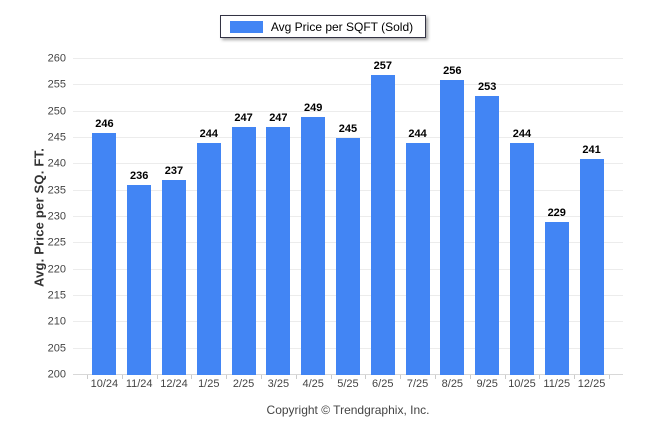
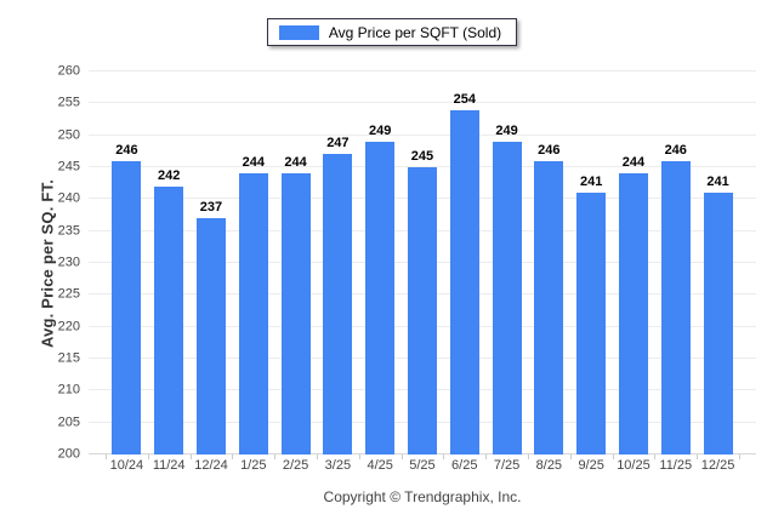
11/24: 236 -> 242
2/25: 247 -> 244
6/25: 257 -> 254
7/25: 244 -> 249
8/25: 256 -> 246
9/25: 253 -> 241
11/25: 229 -> 246
